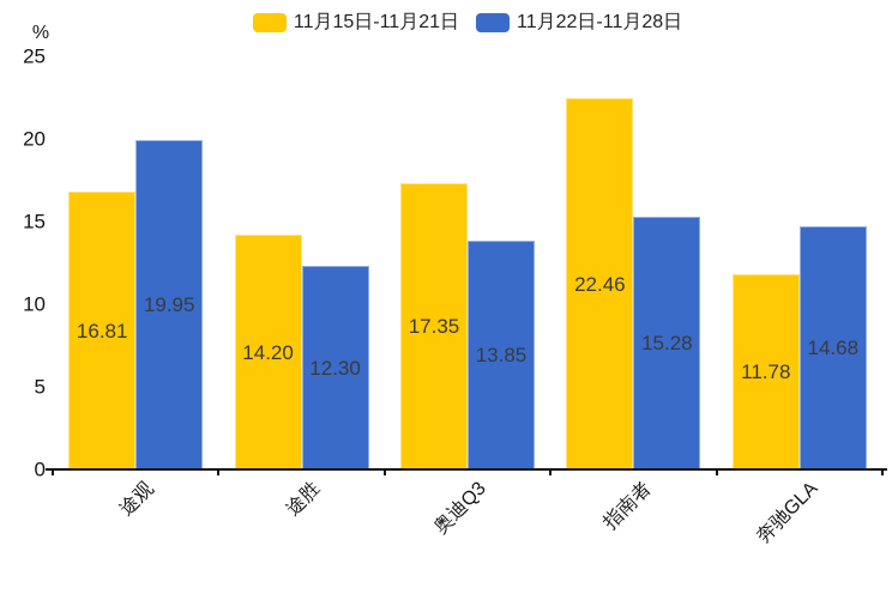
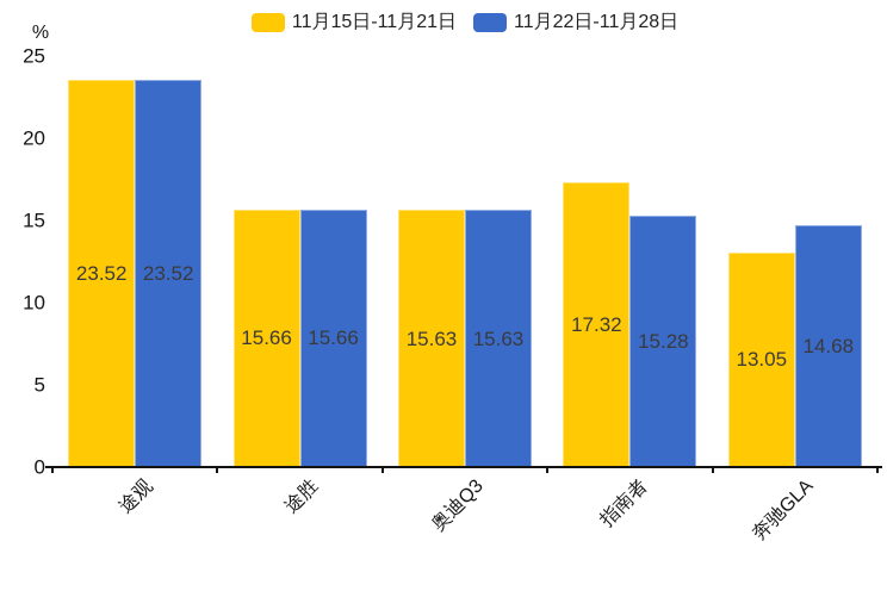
11月15日-11月21日/途观: 16.81 -> 23.52
11月22日-11月28日/途观: 19.95 -> 23.52
11月15日-11月21日/途胜: 14.20 -> 15.66
11月22日-11月28日/途胜: 12.30 -> 15.66
11月15日-11月21日/奥迪Q3: 17.35 -> 15.63
11月22日-11月28日/奥迪Q3: 13.85 -> 15.63
11月15日-11月21日/指南者: 22.46 -> 17.32
11月15日-11月21日/奔驰GLA: 11.78 -> 13.05
